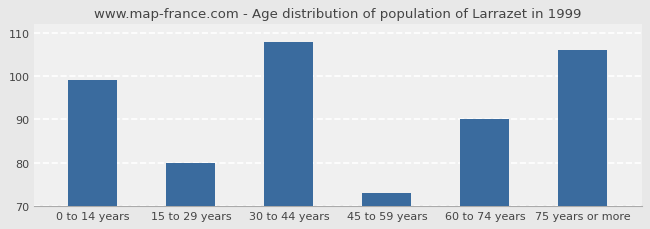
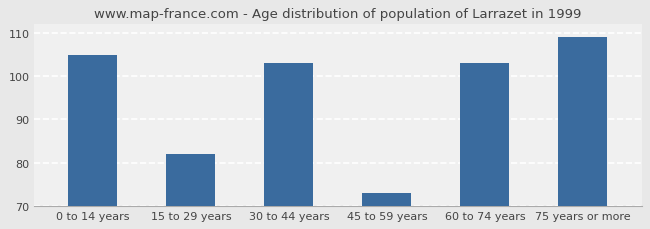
0 to 14 years: 99 -> 105
15 to 29 years: 80 -> 82
30 to 44 years: 108 -> 103
60 to 74 years: 90 -> 103
75 years or more: 106 -> 109
